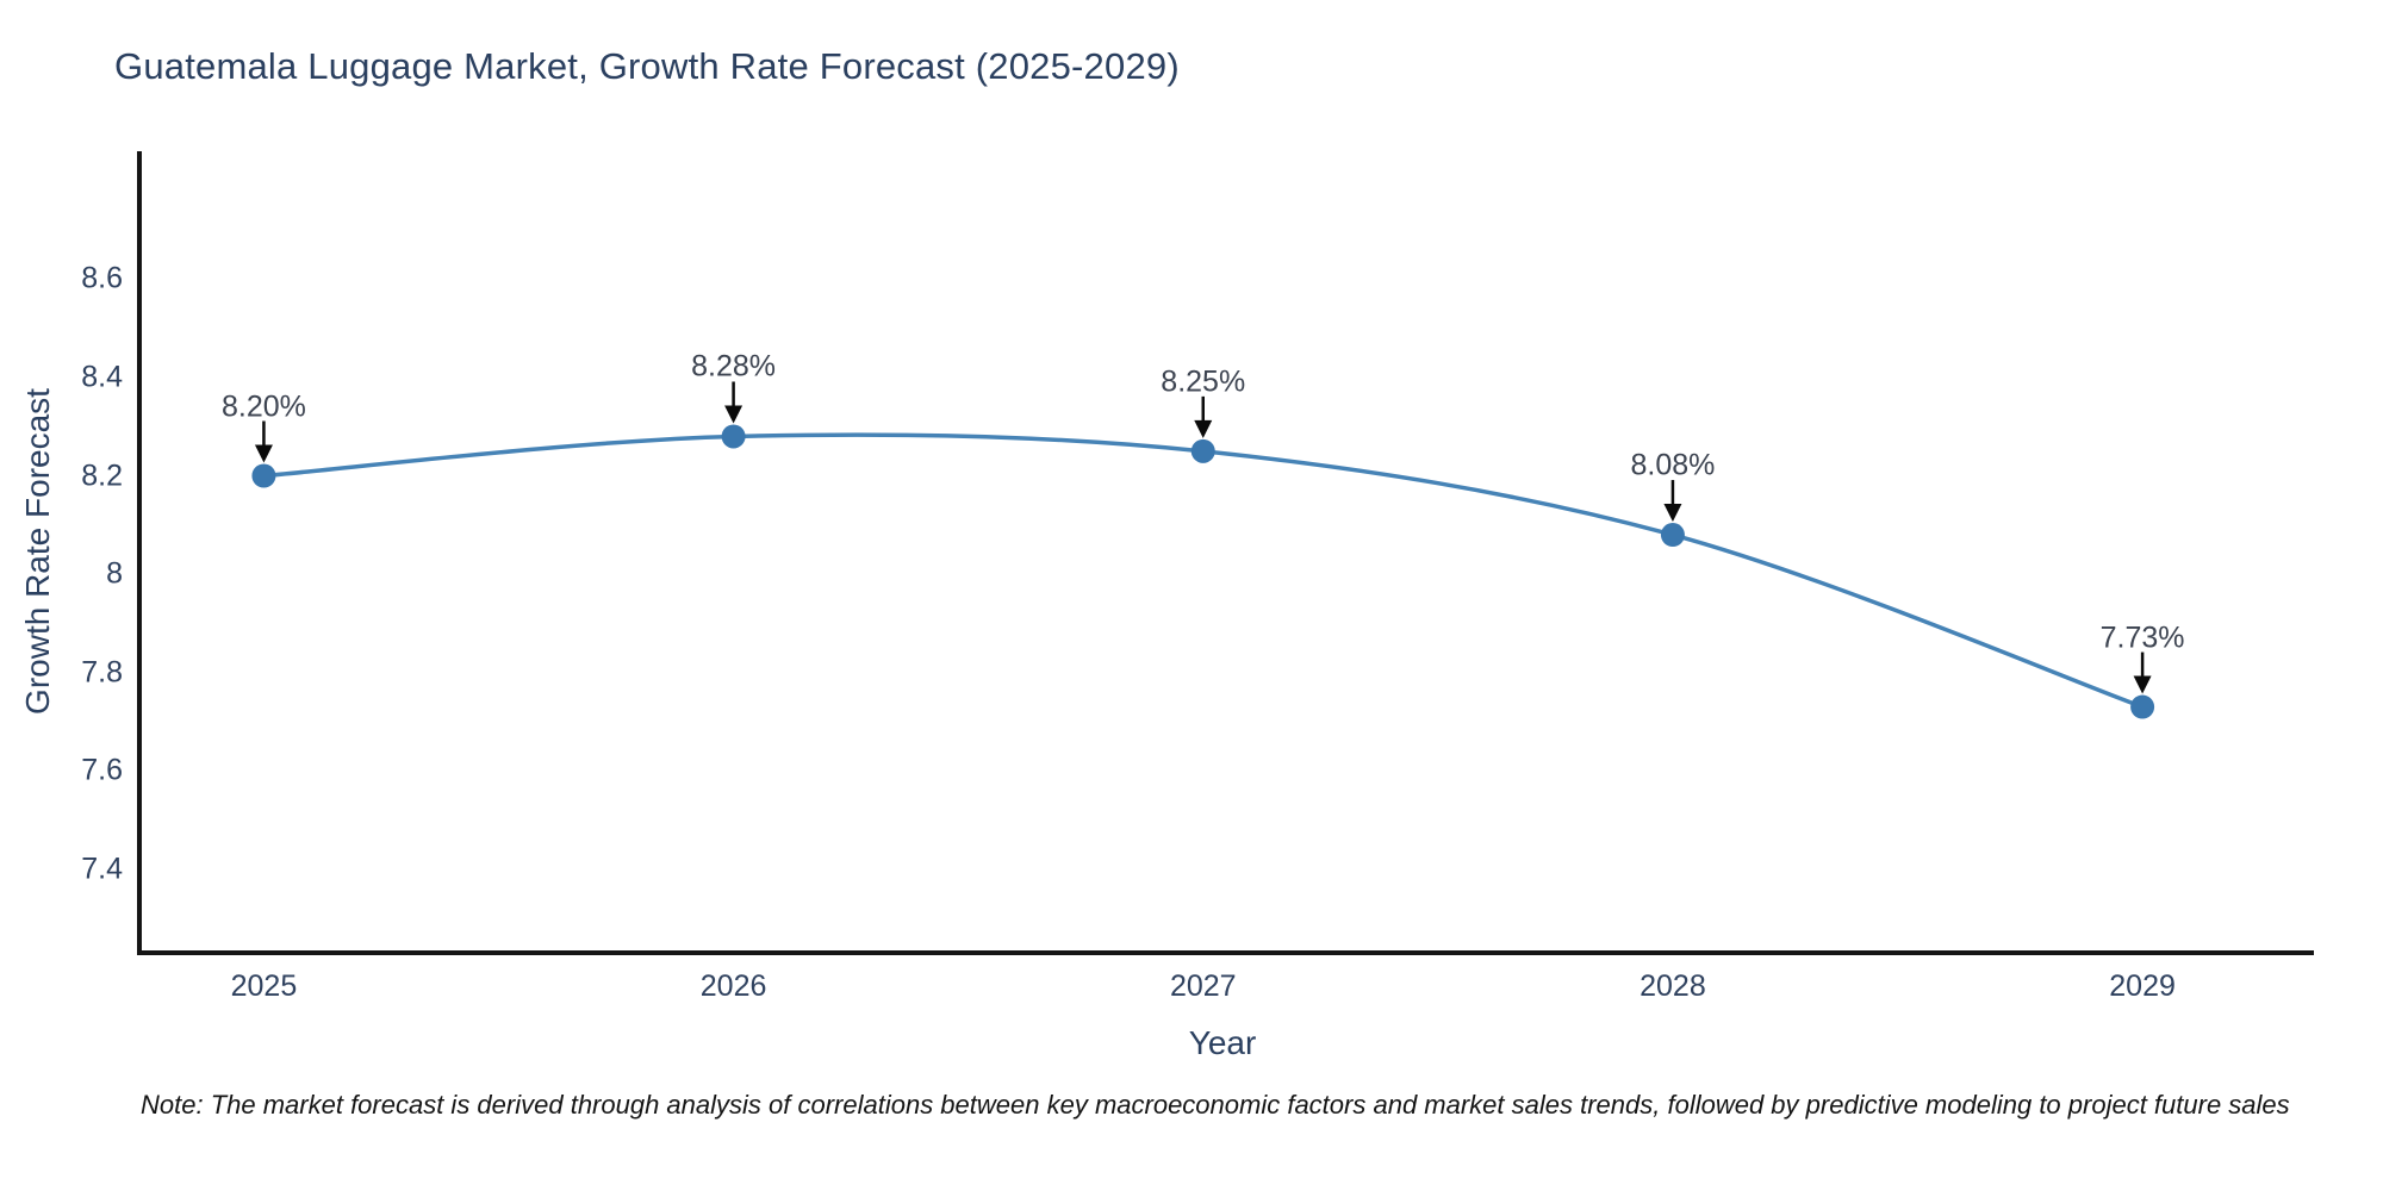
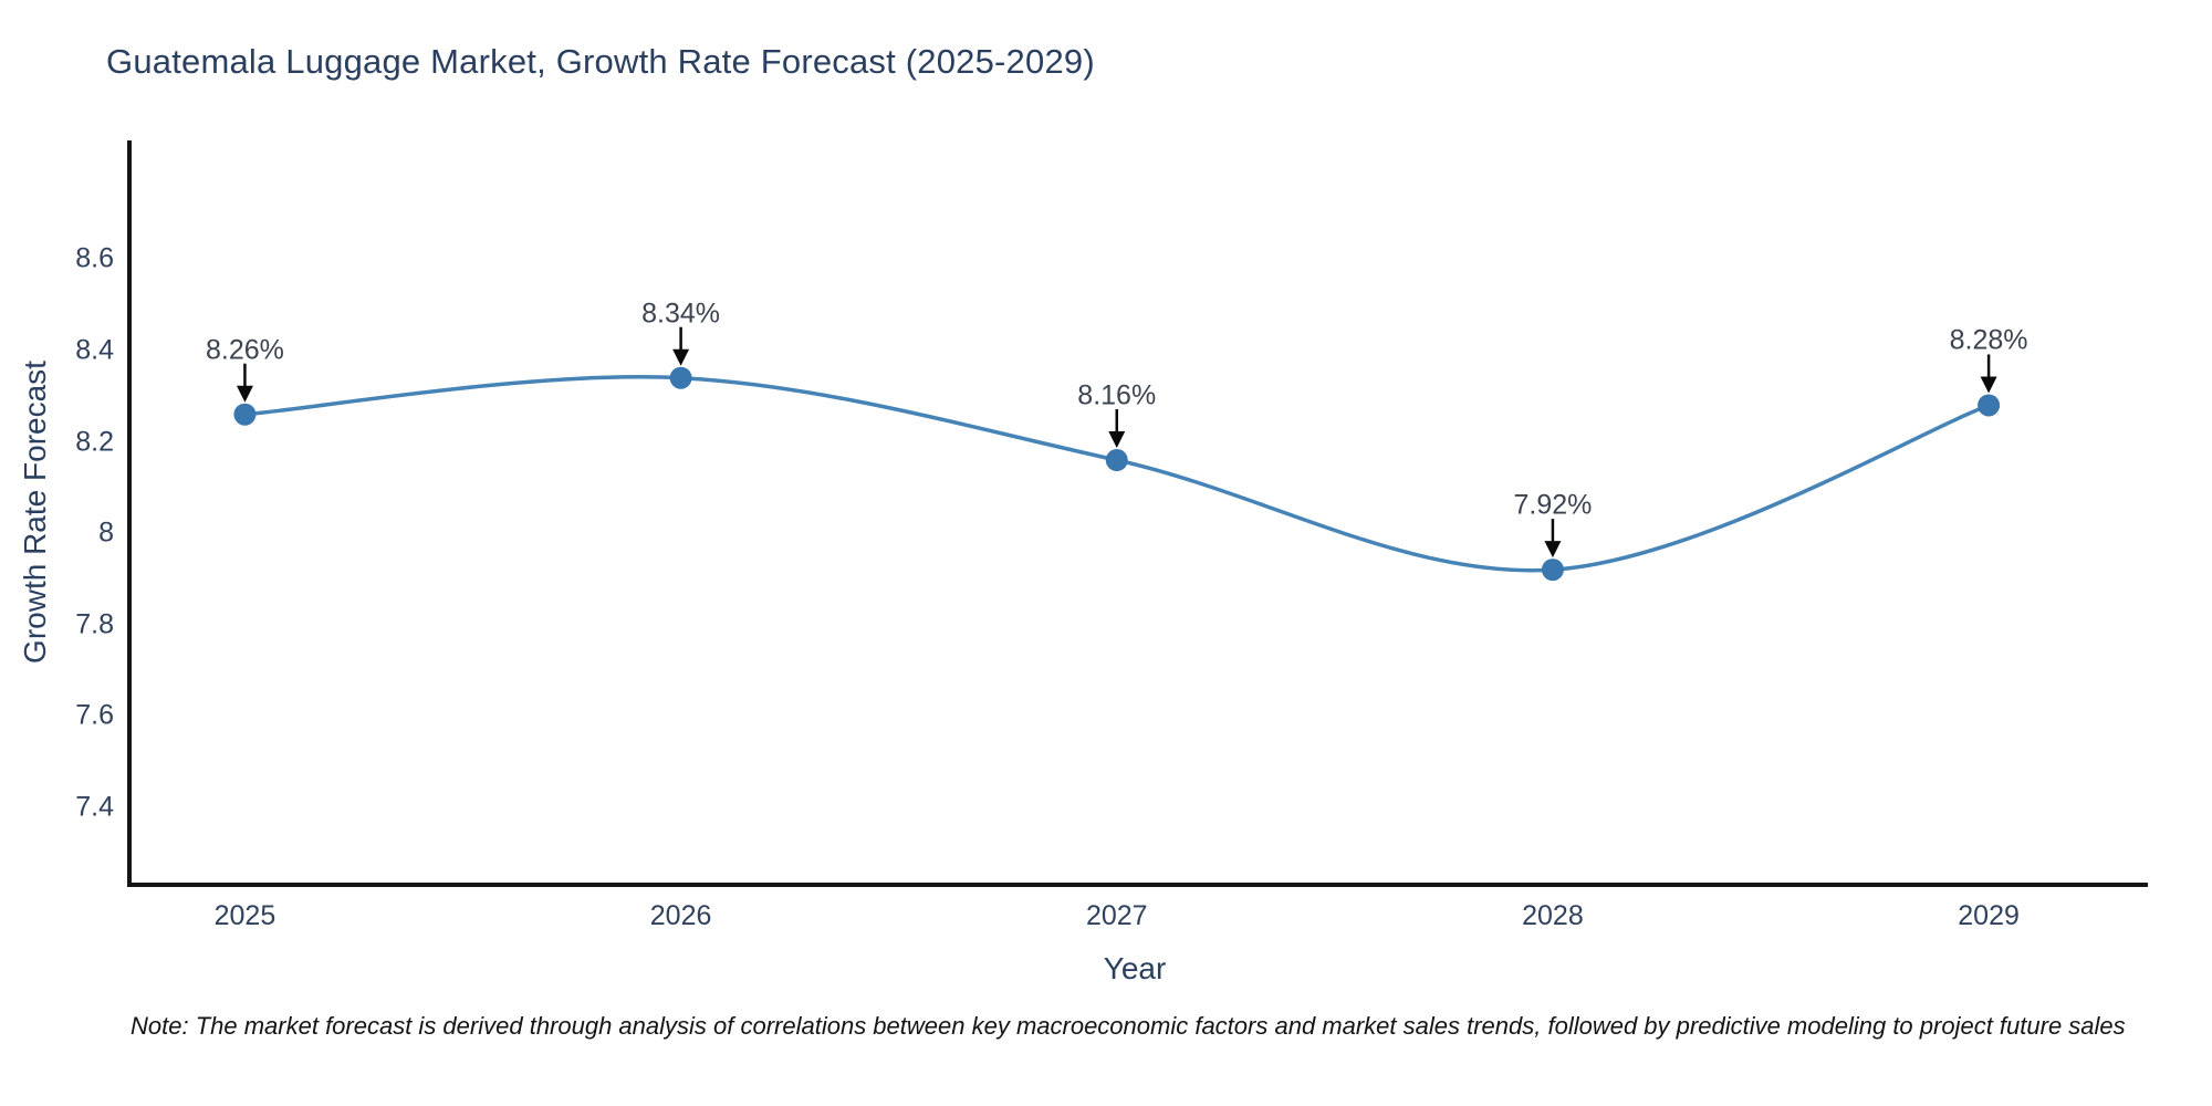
2025: 8.20% -> 8.26%
2026: 8.28% -> 8.34%
2027: 8.25% -> 8.16%
2028: 8.08% -> 7.92%
2029: 7.73% -> 8.28%
